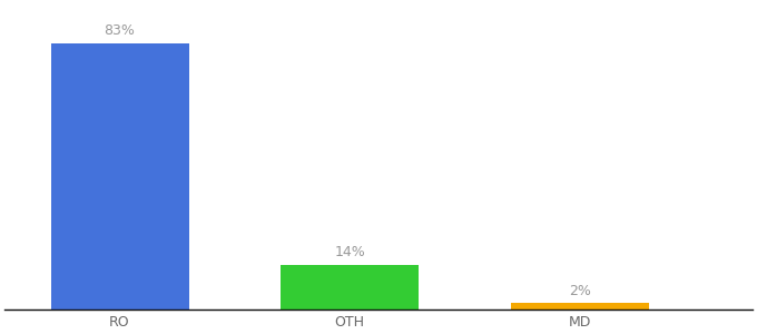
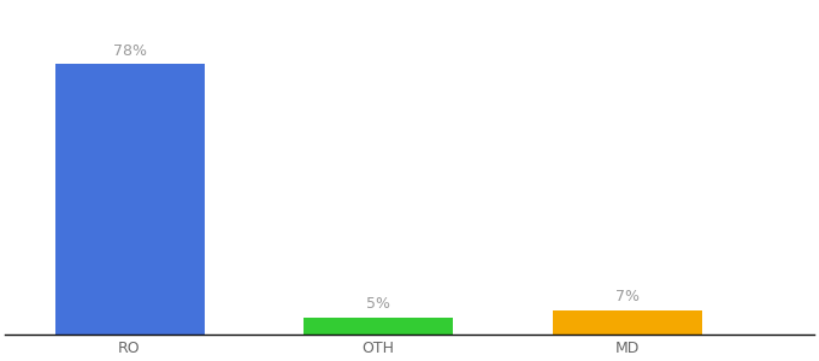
RO: 83% -> 78%
OTH: 14% -> 5%
MD: 2% -> 7%
